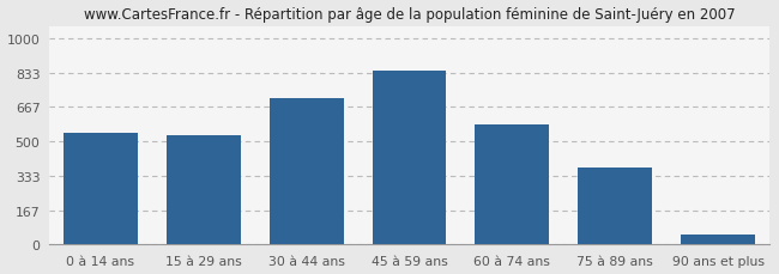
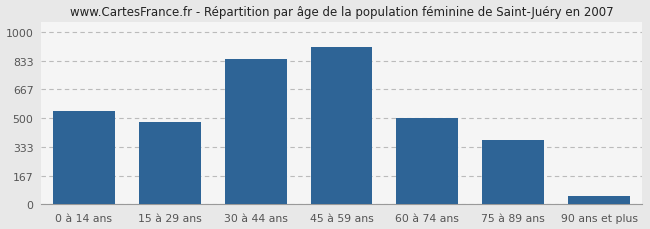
15 à 29 ans: 530 -> 480
30 à 44 ans: 710 -> 840
45 à 59 ans: 840 -> 910
60 à 74 ans: 580 -> 500
